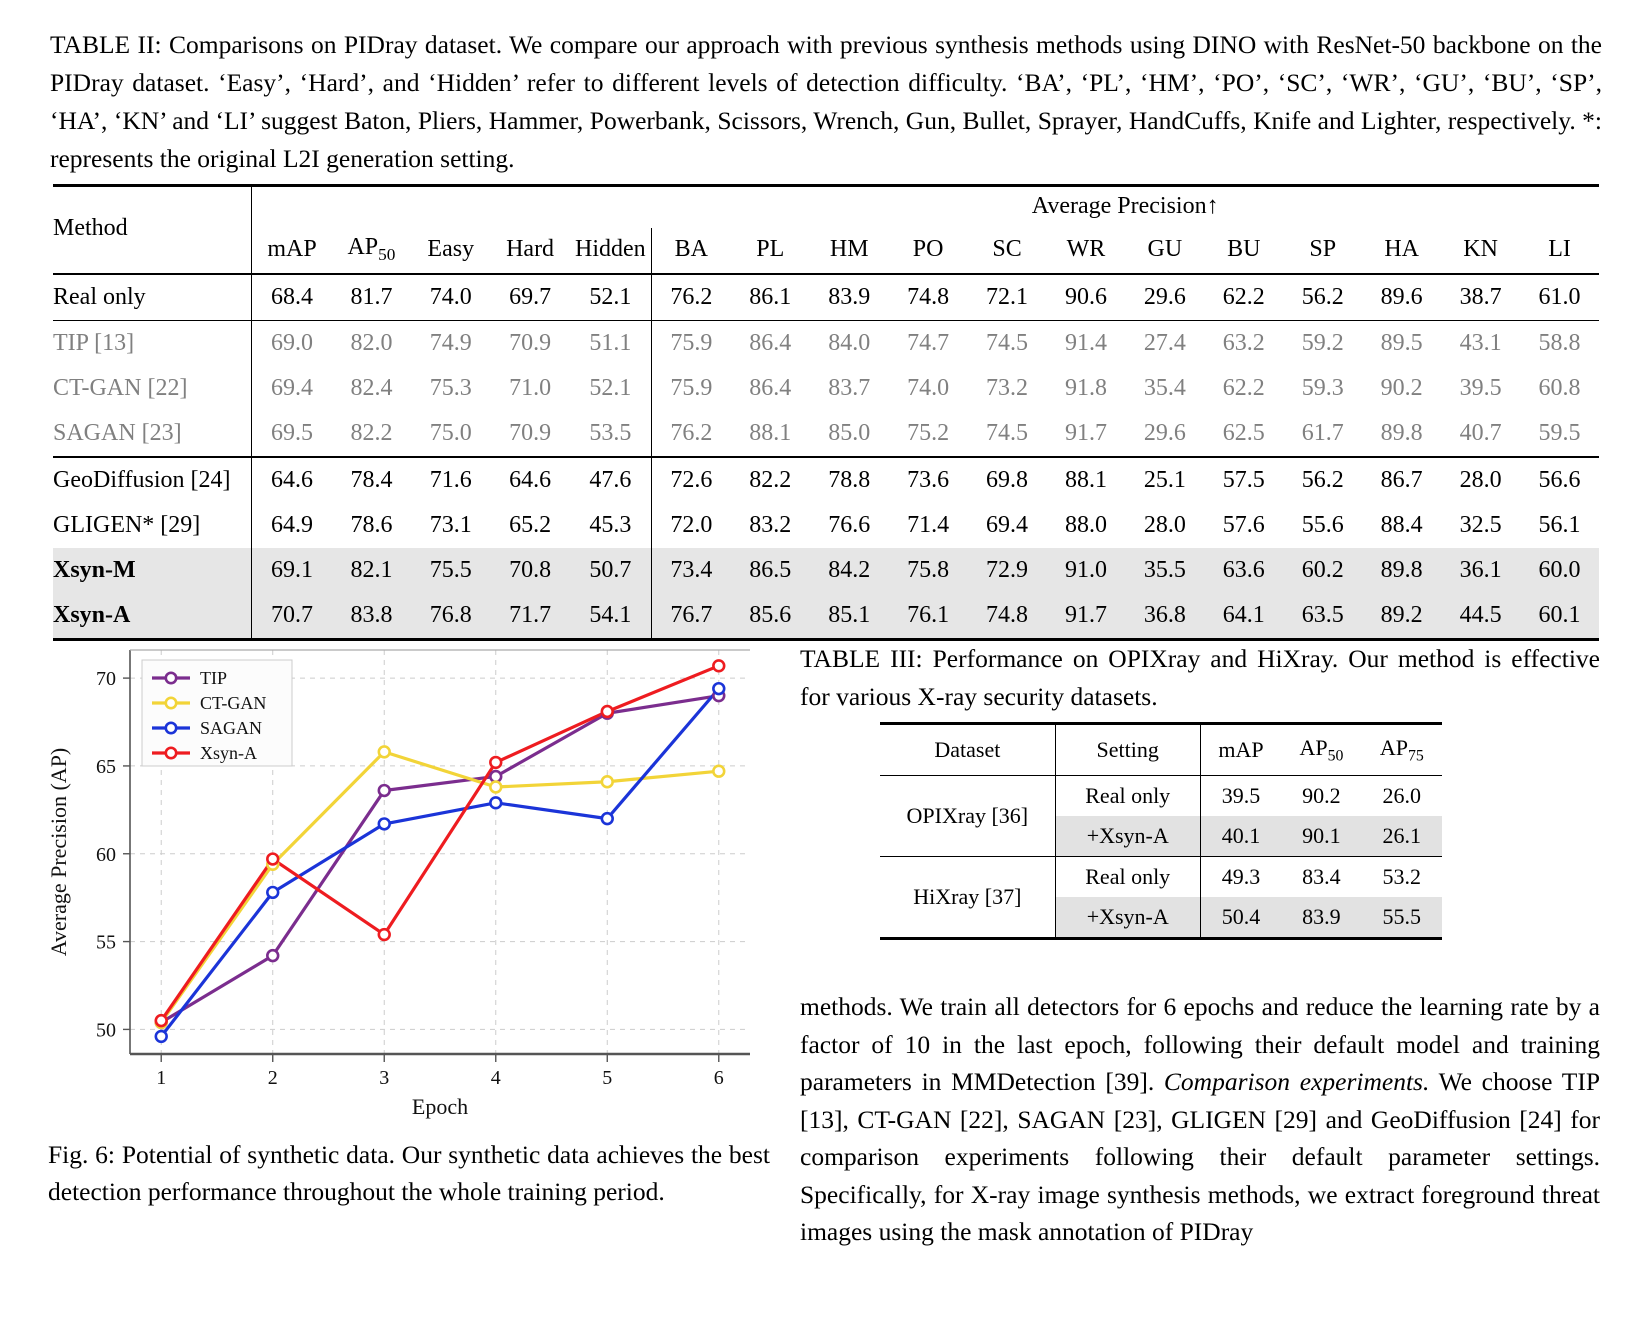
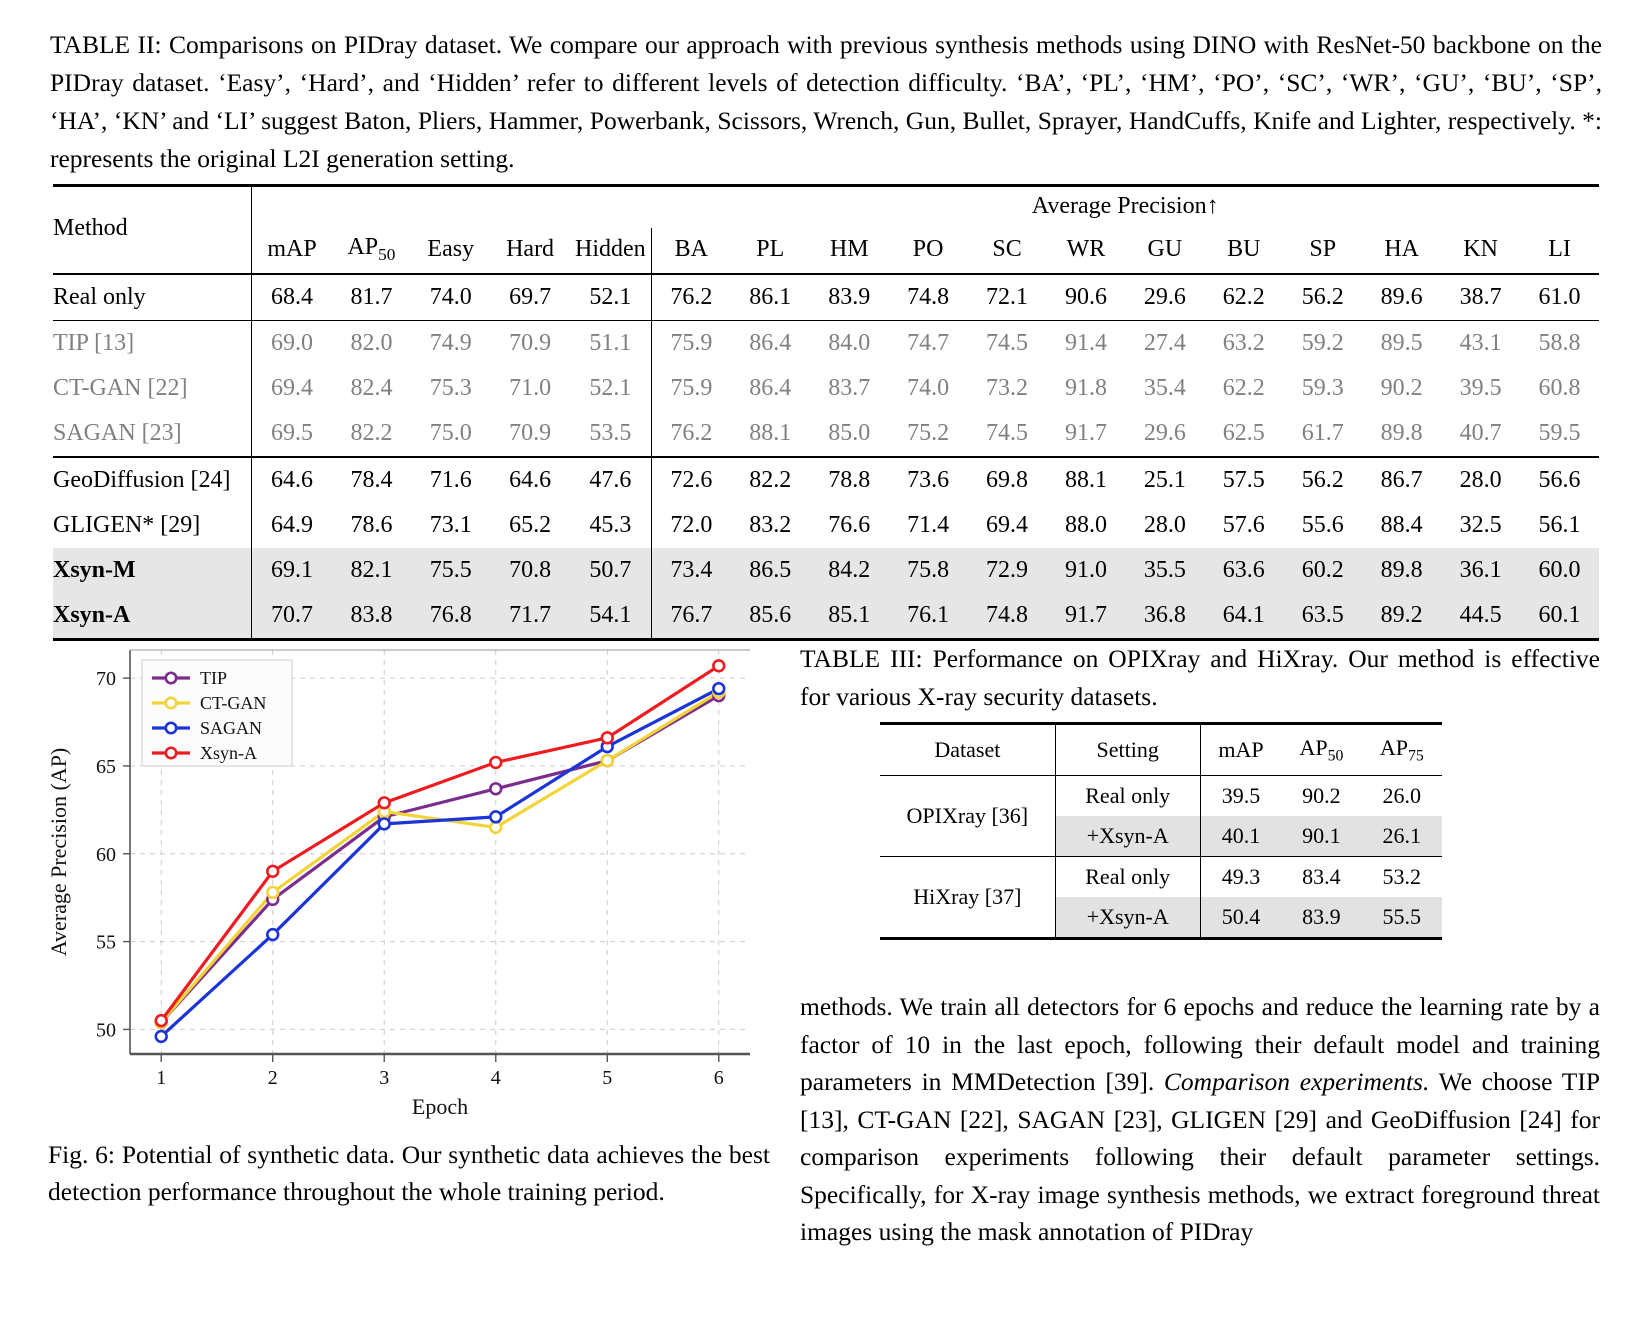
TIP/2: 54.2 -> 57.4
CT-GAN/2: 59.4 -> 57.8
SAGAN/2: 57.8 -> 55.4
Xsyn-A/2: 59.7 -> 59.0
TIP/3: 63.6 -> 62.1
CT-GAN/3: 65.8 -> 62.4
Xsyn-A/3: 55.4 -> 62.9
TIP/4: 64.4 -> 63.7
CT-GAN/4: 63.8 -> 61.5
SAGAN/4: 62.9 -> 62.1
TIP/5: 68.0 -> 65.3
CT-GAN/5: 64.1 -> 65.3
SAGAN/5: 62.0 -> 66.1
Xsyn-A/5: 68.1 -> 66.6
CT-GAN/6: 64.7 -> 69.2
